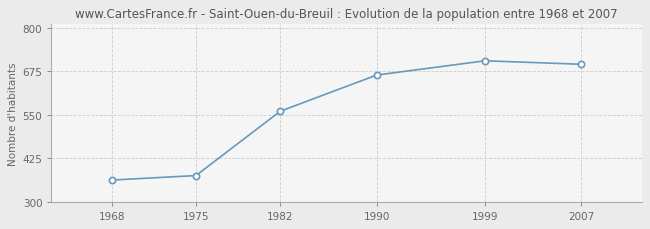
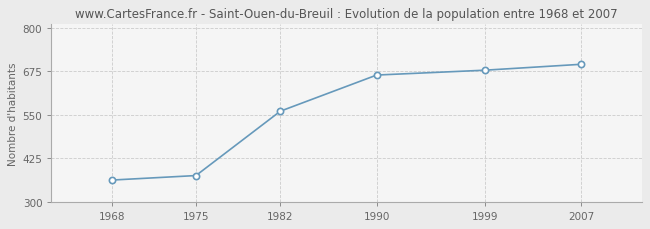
1999: 705 -> 678
